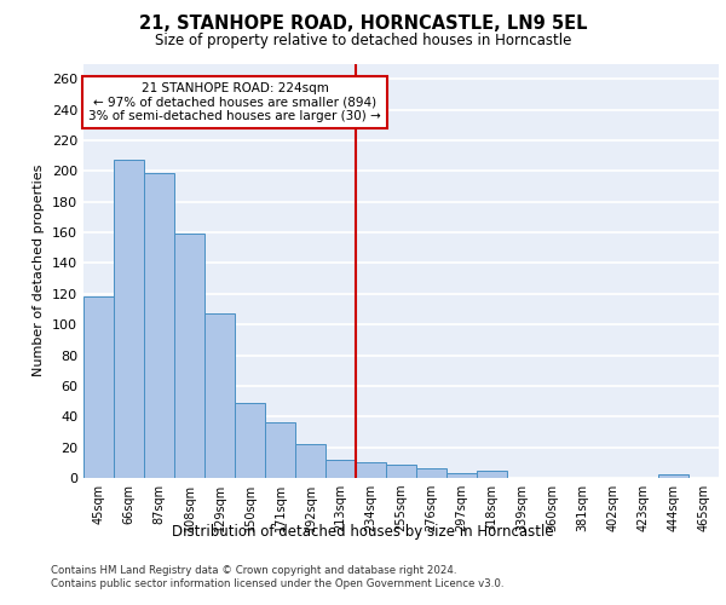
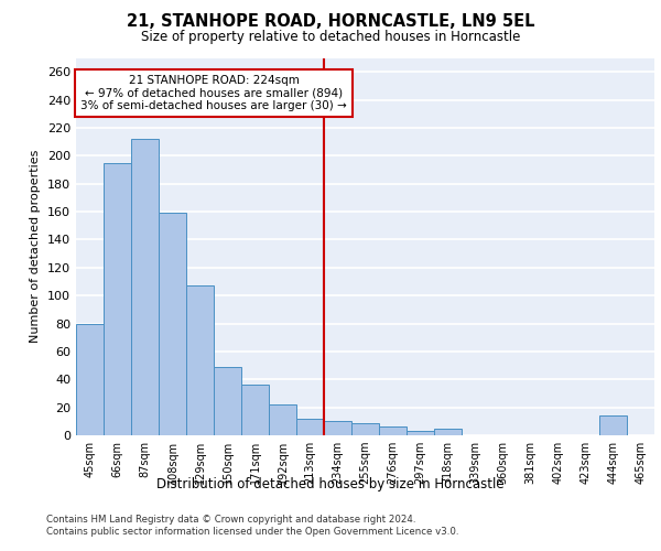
45sqm: 118 -> 80
66sqm: 207 -> 195
87sqm: 199 -> 212
444sqm: 2 -> 14
